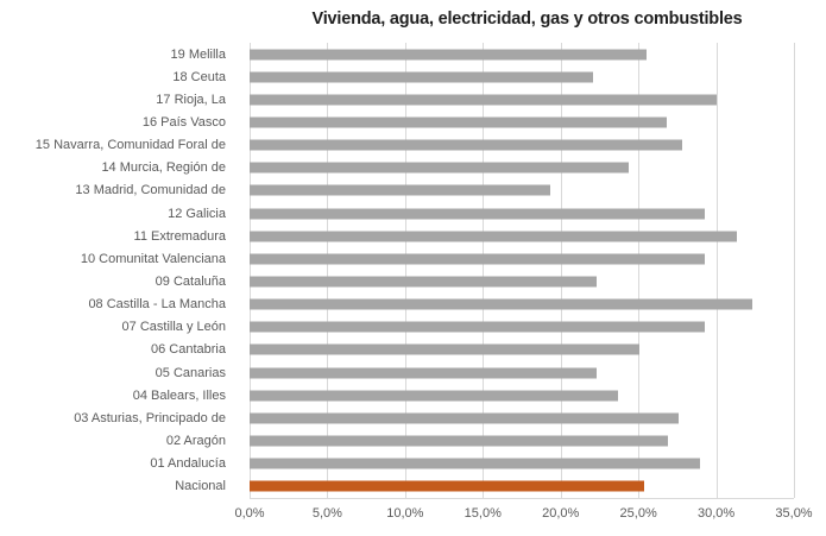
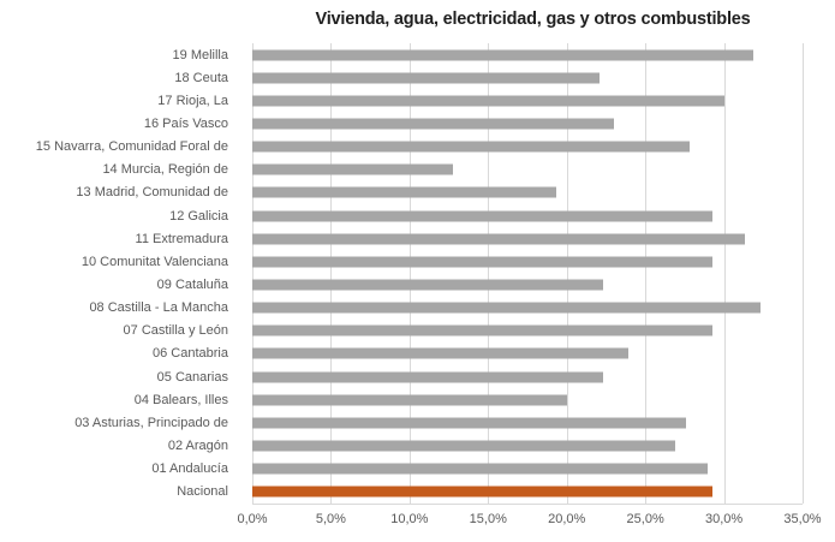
19 Melilla: 25,5% -> 31,9%
16 País Vasco: 26,8% -> 23,0%
14 Murcia, Región de: 24,4% -> 12,8%
06 Cantabria: 25,1% -> 23,9%
04 Balears, Illes: 23,7% -> 20,0%
Nacional: 25,4% -> 29,3%
